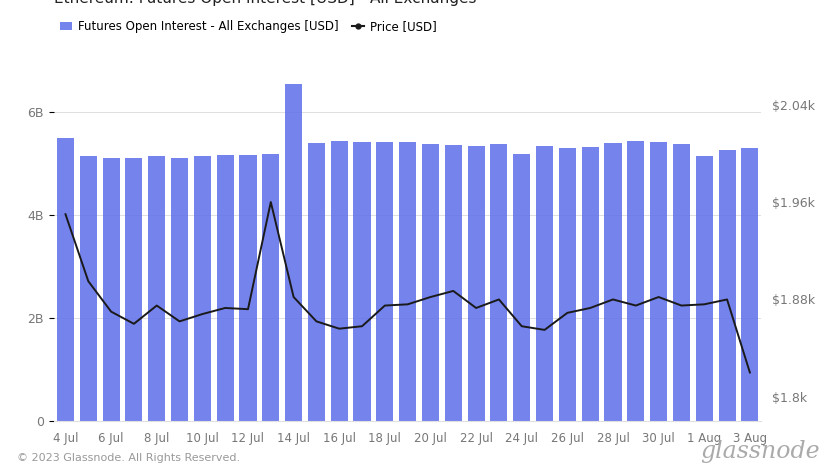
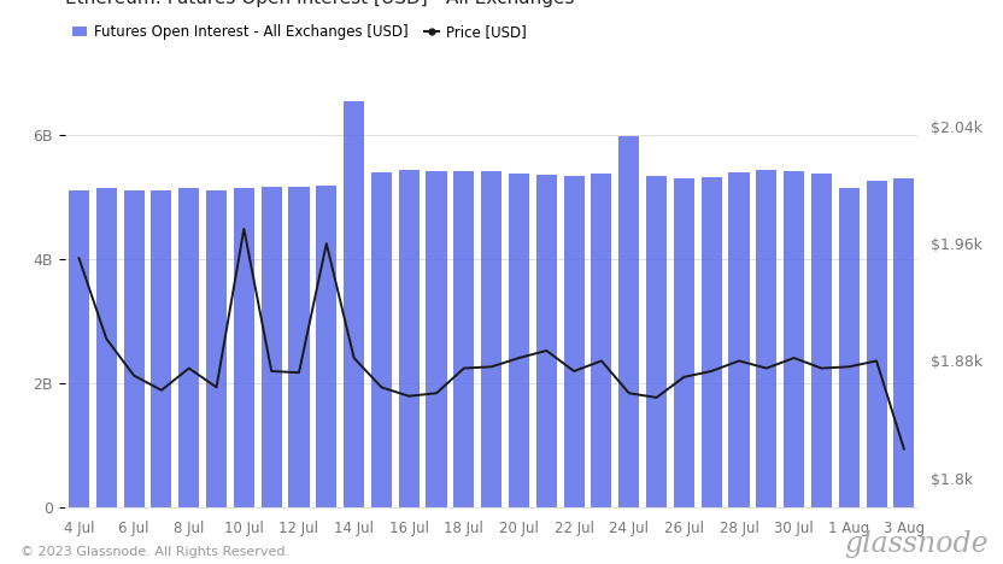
Futures Open Interest - All Exchanges [USD]/4 Jul: 5.50B -> 5.12B
Price [USD]/10 Jul: $1.868k -> $1.970k
Futures Open Interest - All Exchanges [USD]/24 Jul: 5.19B -> 5.98B
